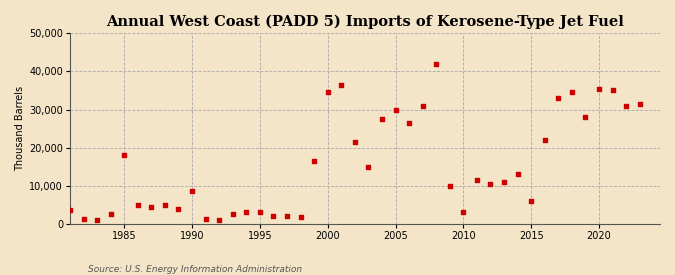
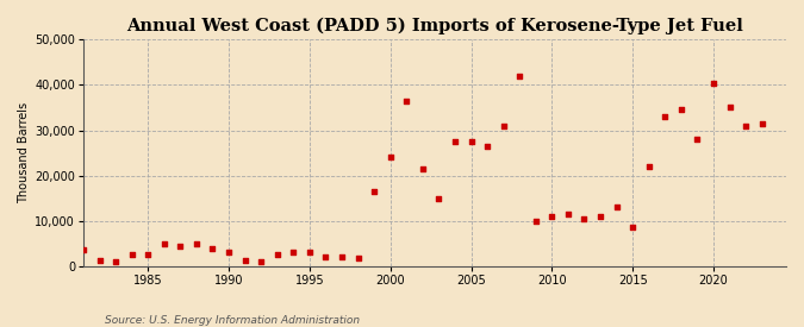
1985: 18,000 -> 2,700
1990: 8,500 -> 3,000
2000: 34,500 -> 24,000
2005: 30,000 -> 27,500
2010: 3,000 -> 11,000
2015: 6,000 -> 8,500
2020: 35,500 -> 40,500
